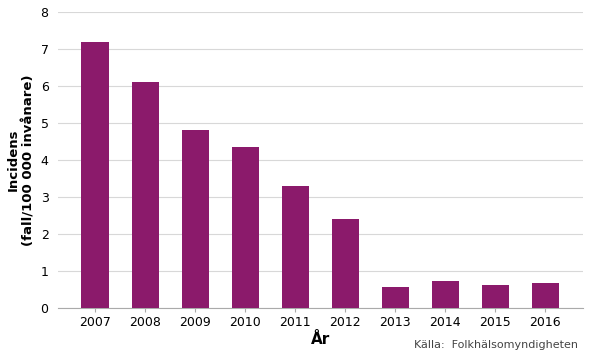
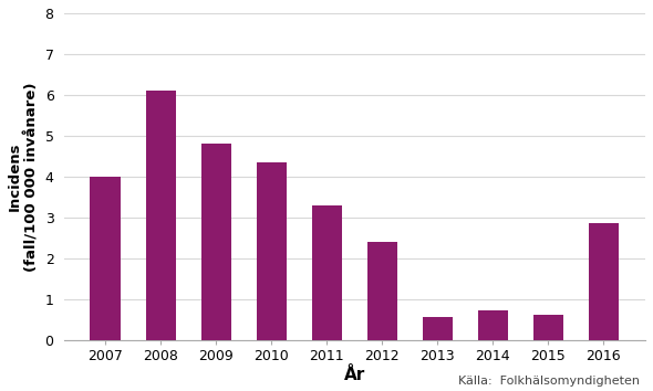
2007: 7.20 -> 4.00
2016: 0.68 -> 2.85
